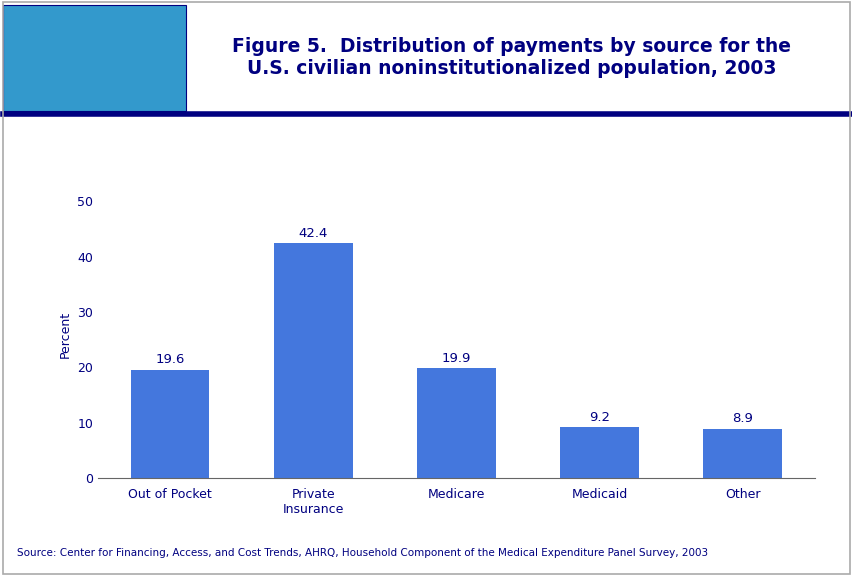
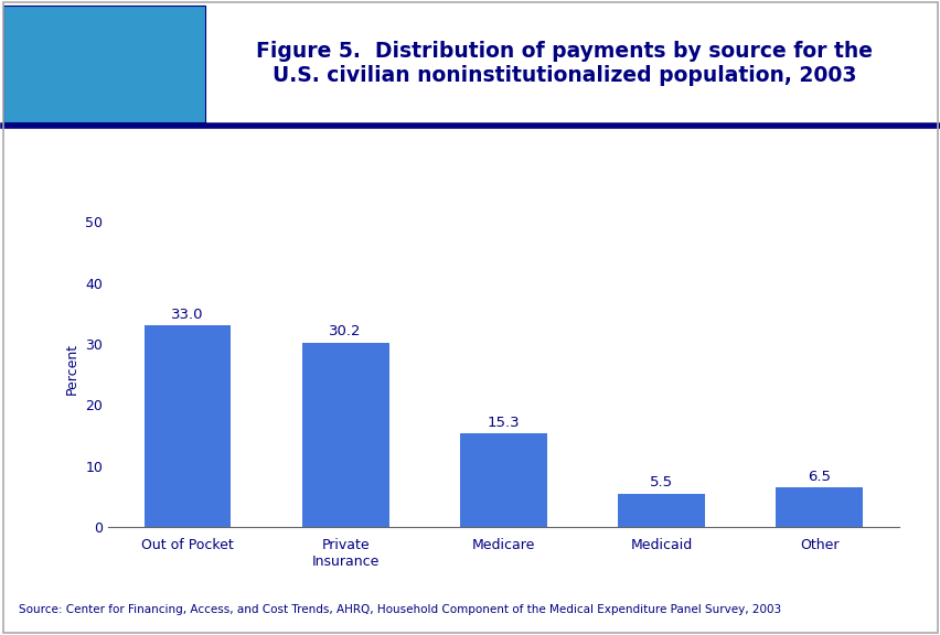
Out of Pocket: 19.6 -> 33.0
Private Insurance: 42.4 -> 30.2
Medicare: 19.9 -> 15.3
Medicaid: 9.2 -> 5.5
Other: 8.9 -> 6.5
